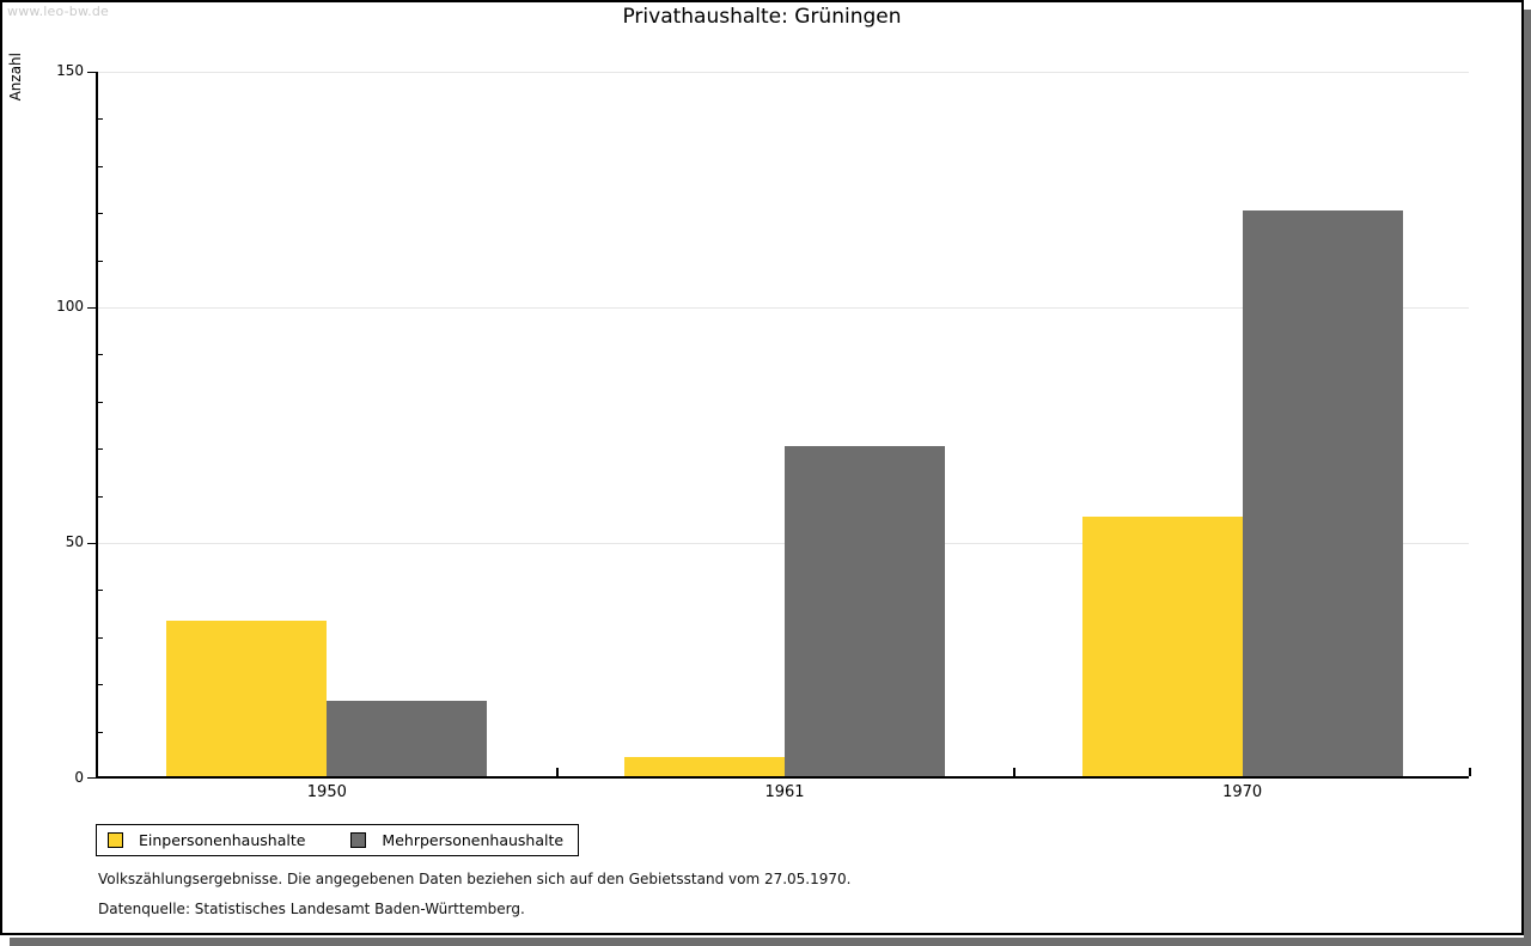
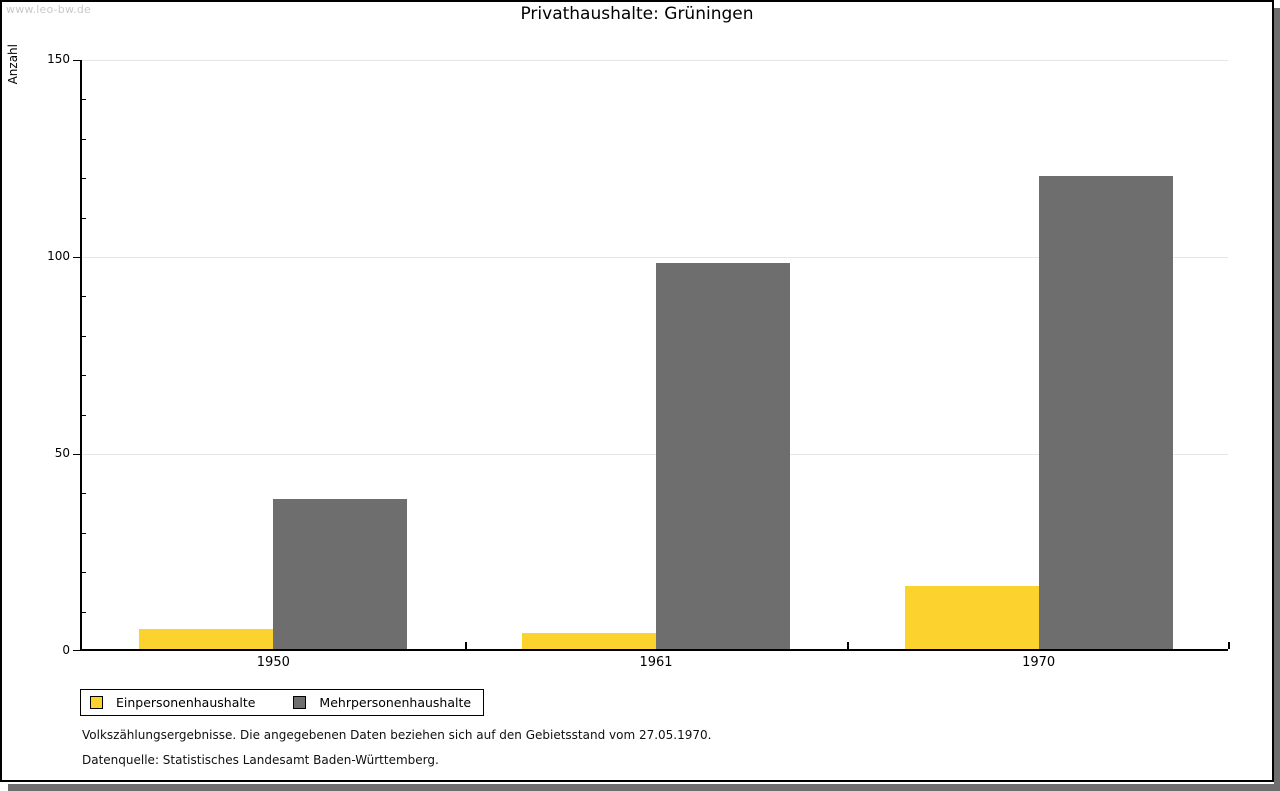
Einpersonenhaushalte/1950: 33 -> 5
Mehrpersonenhaushalte/1950: 16 -> 38
Mehrpersonenhaushalte/1961: 70 -> 98
Einpersonenhaushalte/1970: 55 -> 16
